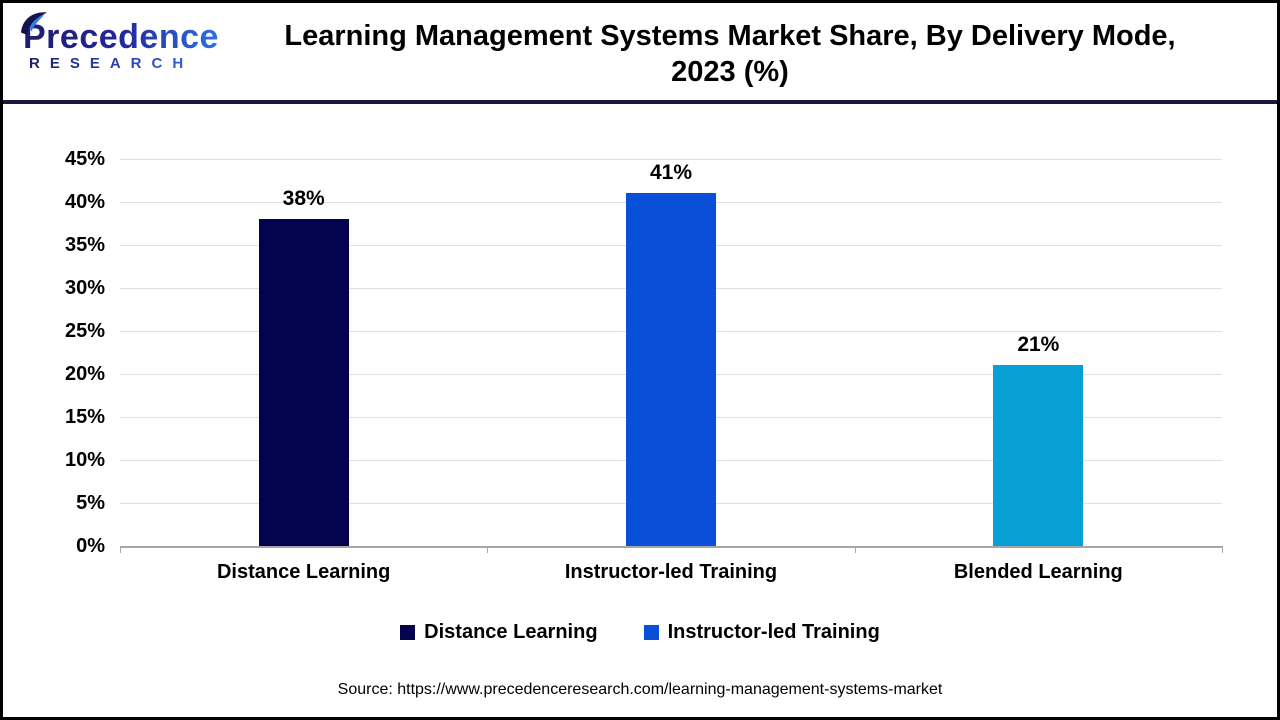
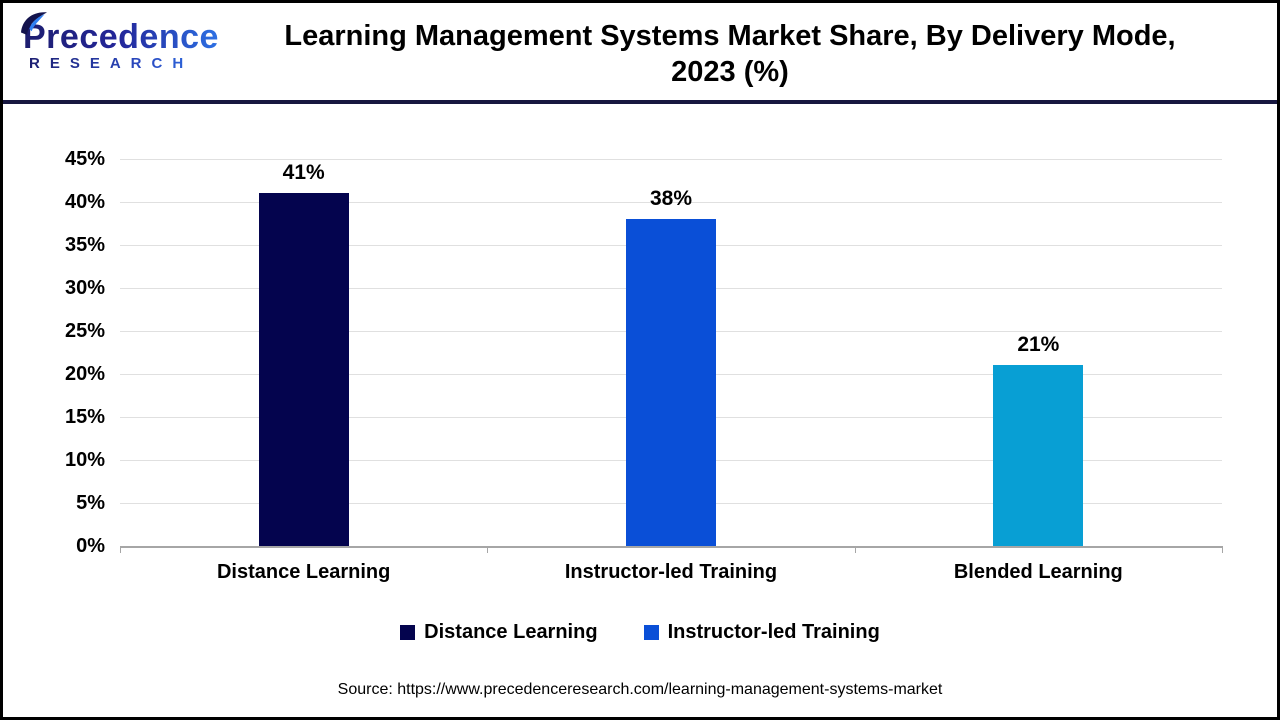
Distance Learning: 38% -> 41%
Instructor-led Training: 41% -> 38%
